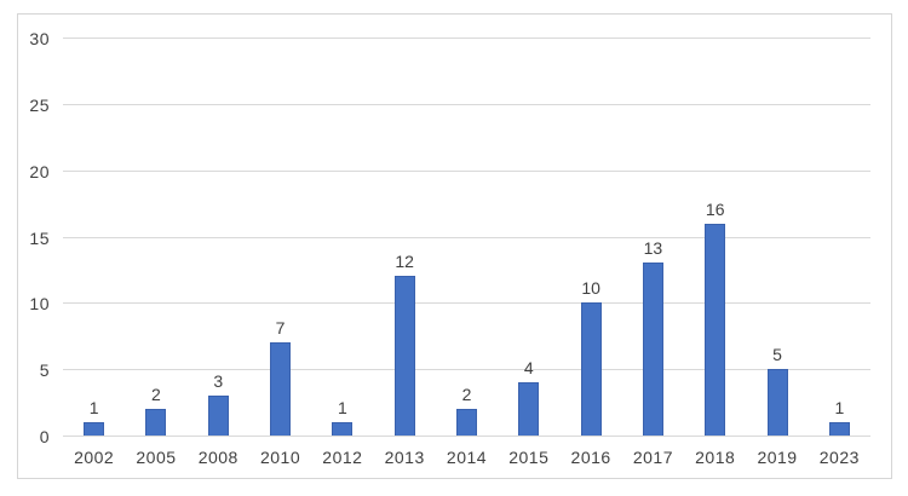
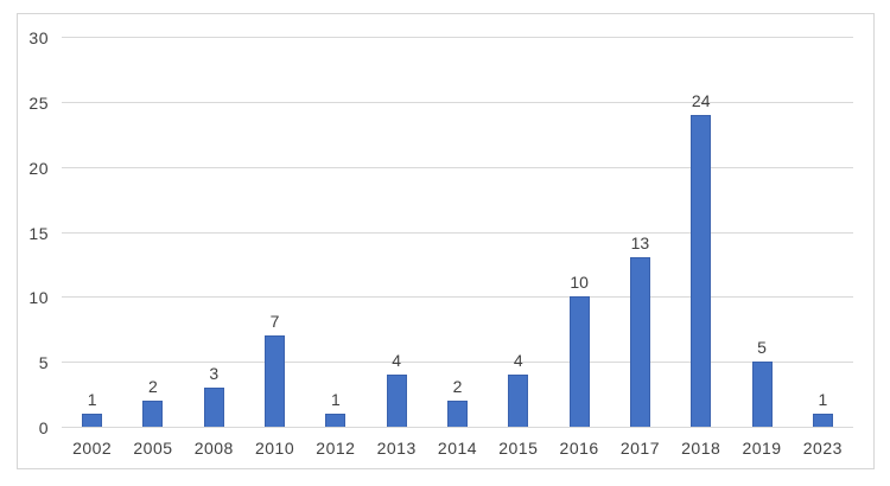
2013: 12 -> 4
2018: 16 -> 24
